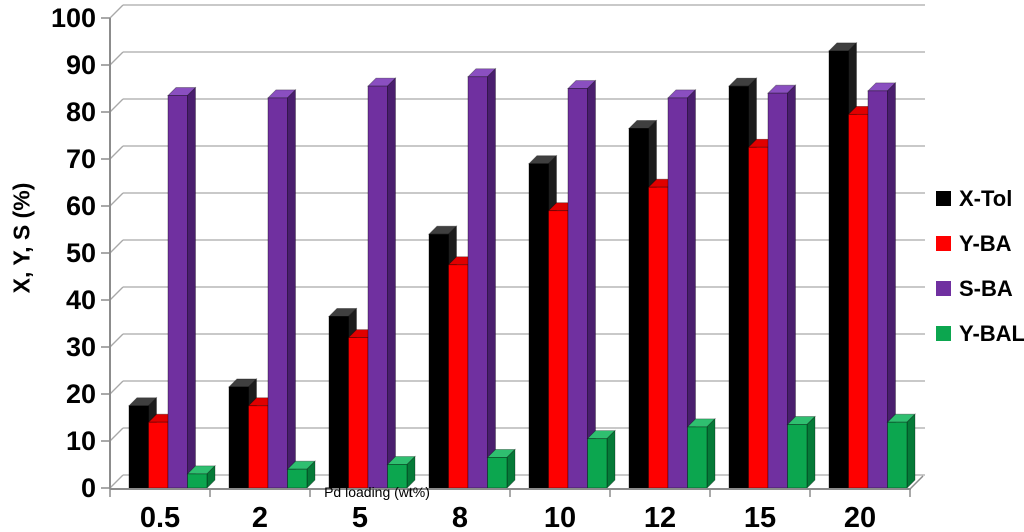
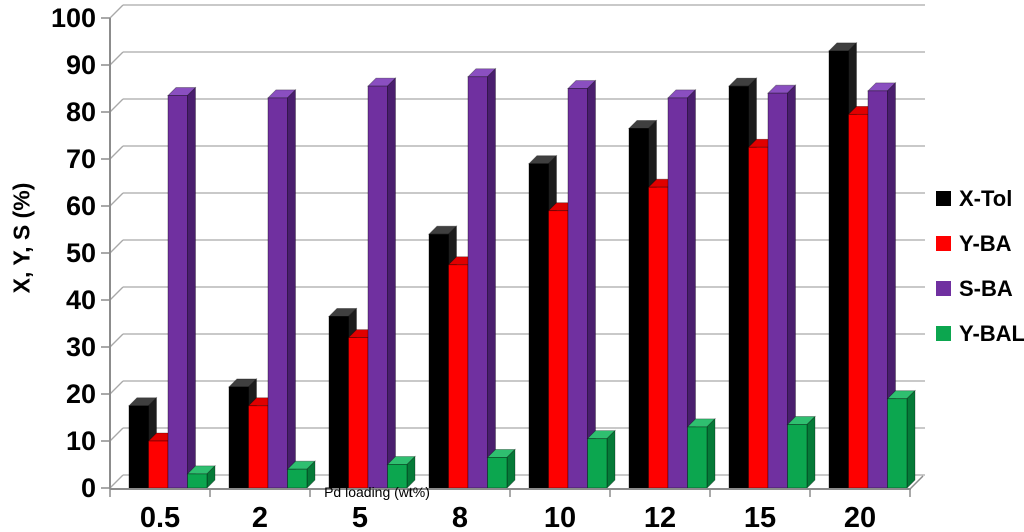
Y-BA/0.5: 14 -> 10
Y-BAL/20: 14 -> 19
